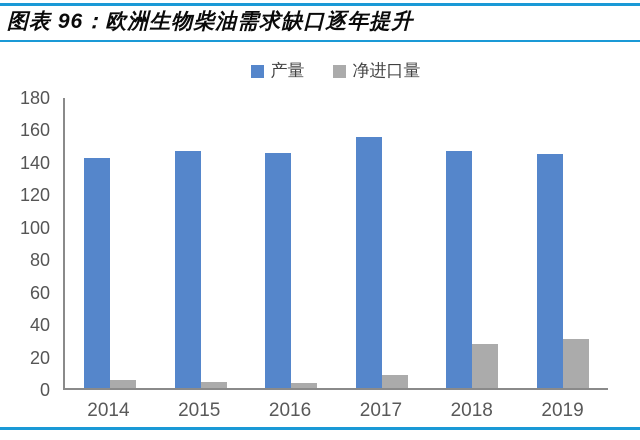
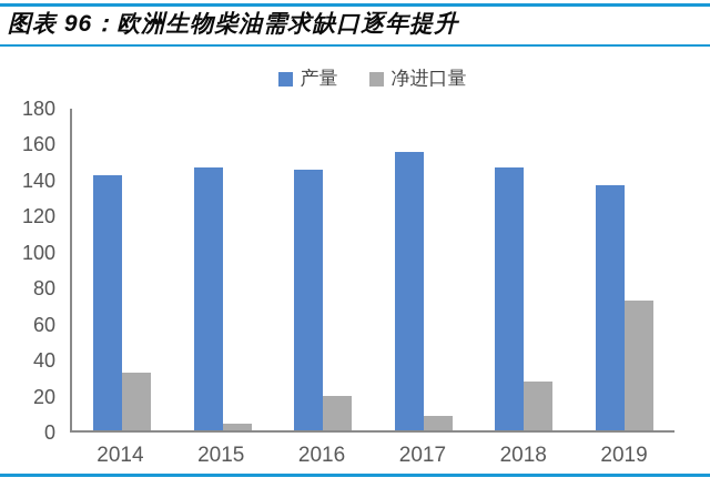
净进口量/2014: 5 -> 32
净进口量/2016: 3 -> 19
产量/2019: 144 -> 136
净进口量/2019: 30 -> 72
